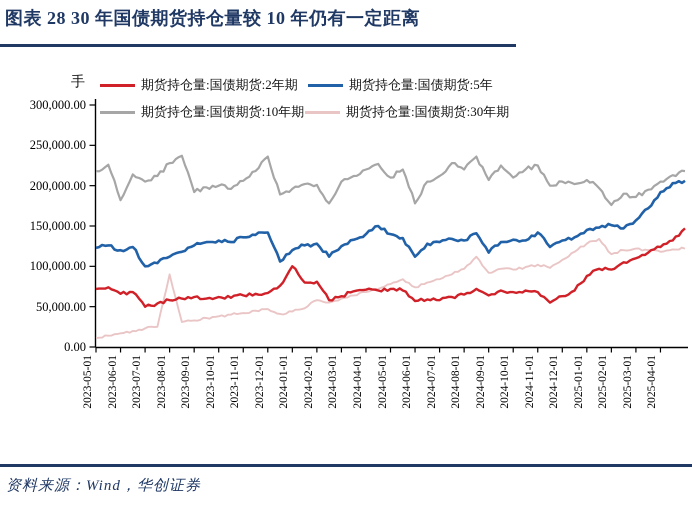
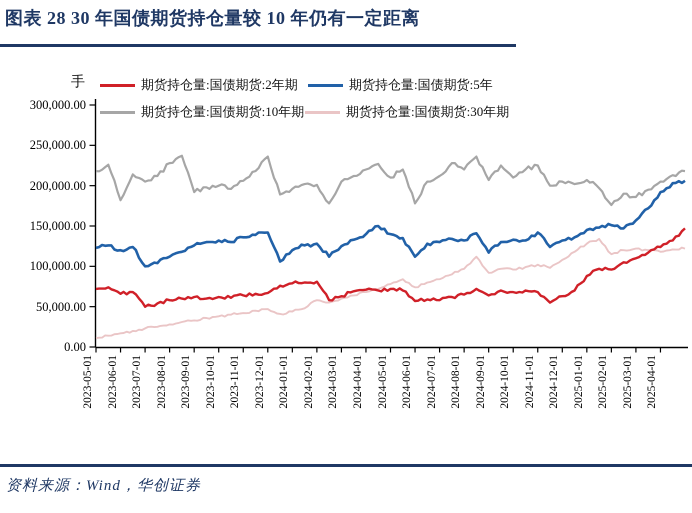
期货持仓量:国债期货:30年期/2023-08-01: 90000 -> 30000
期货持仓量:国债期货:2年期/2024-01-01: 100000 -> 80000
